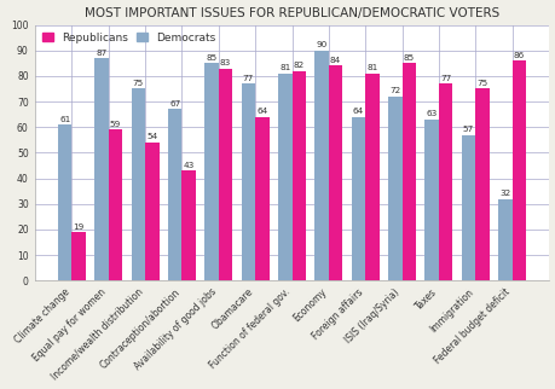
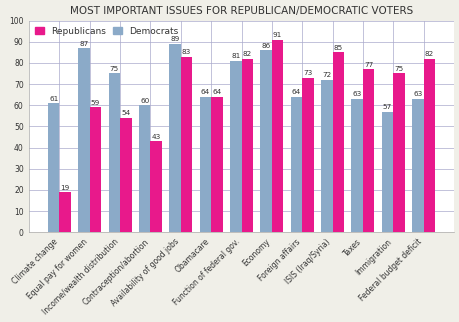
Democrats/Contraception/abortion: 67 -> 60
Democrats/Availability of good jobs: 85 -> 89
Democrats/Obamacare: 77 -> 64
Democrats/Economy: 90 -> 86
Republicans/Economy: 84 -> 91
Republicans/Foreign affairs: 81 -> 73
Democrats/Federal budget deficit: 32 -> 63
Republicans/Federal budget deficit: 86 -> 82
